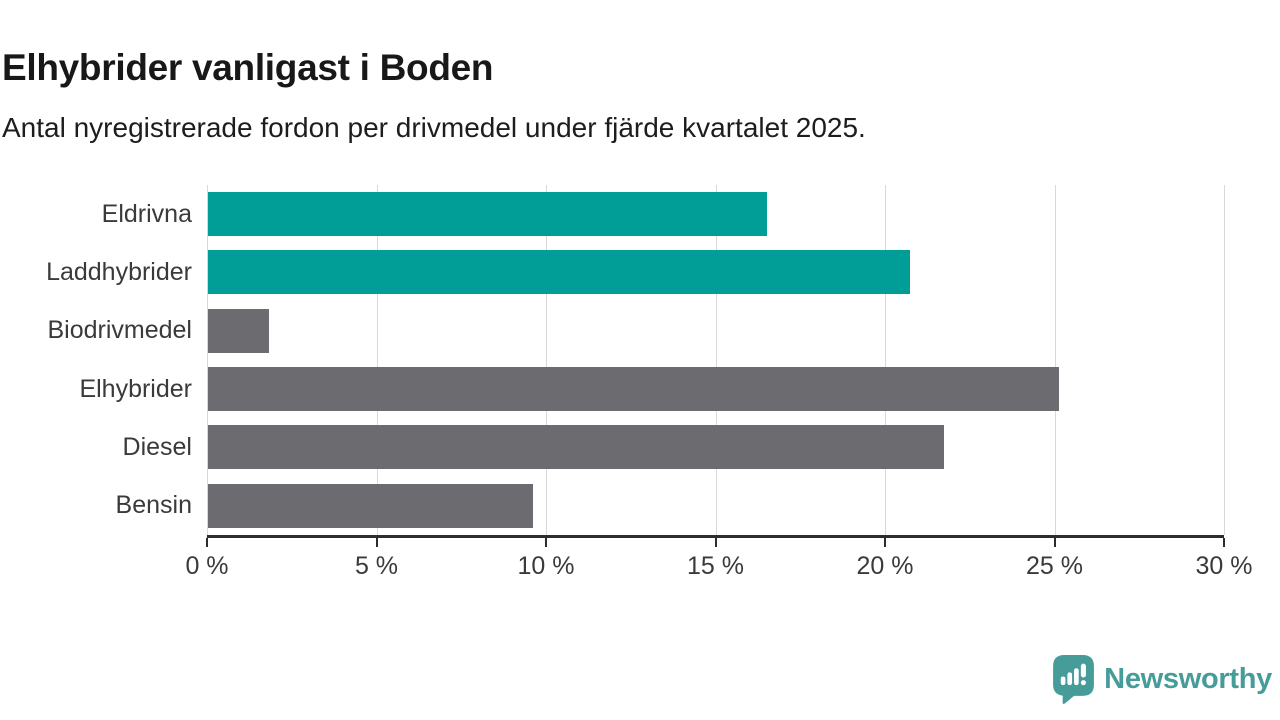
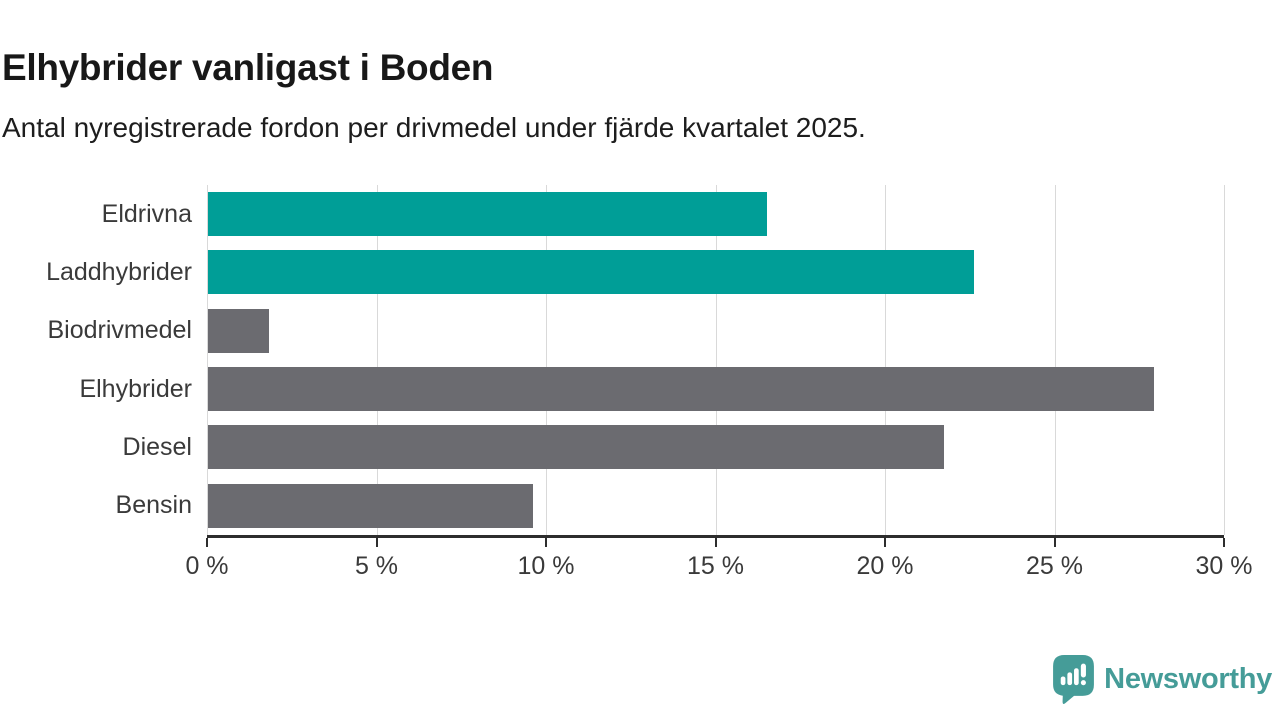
Laddhybrider: 20.7% -> 22.6%
Elhybrider: 25.1% -> 27.9%
